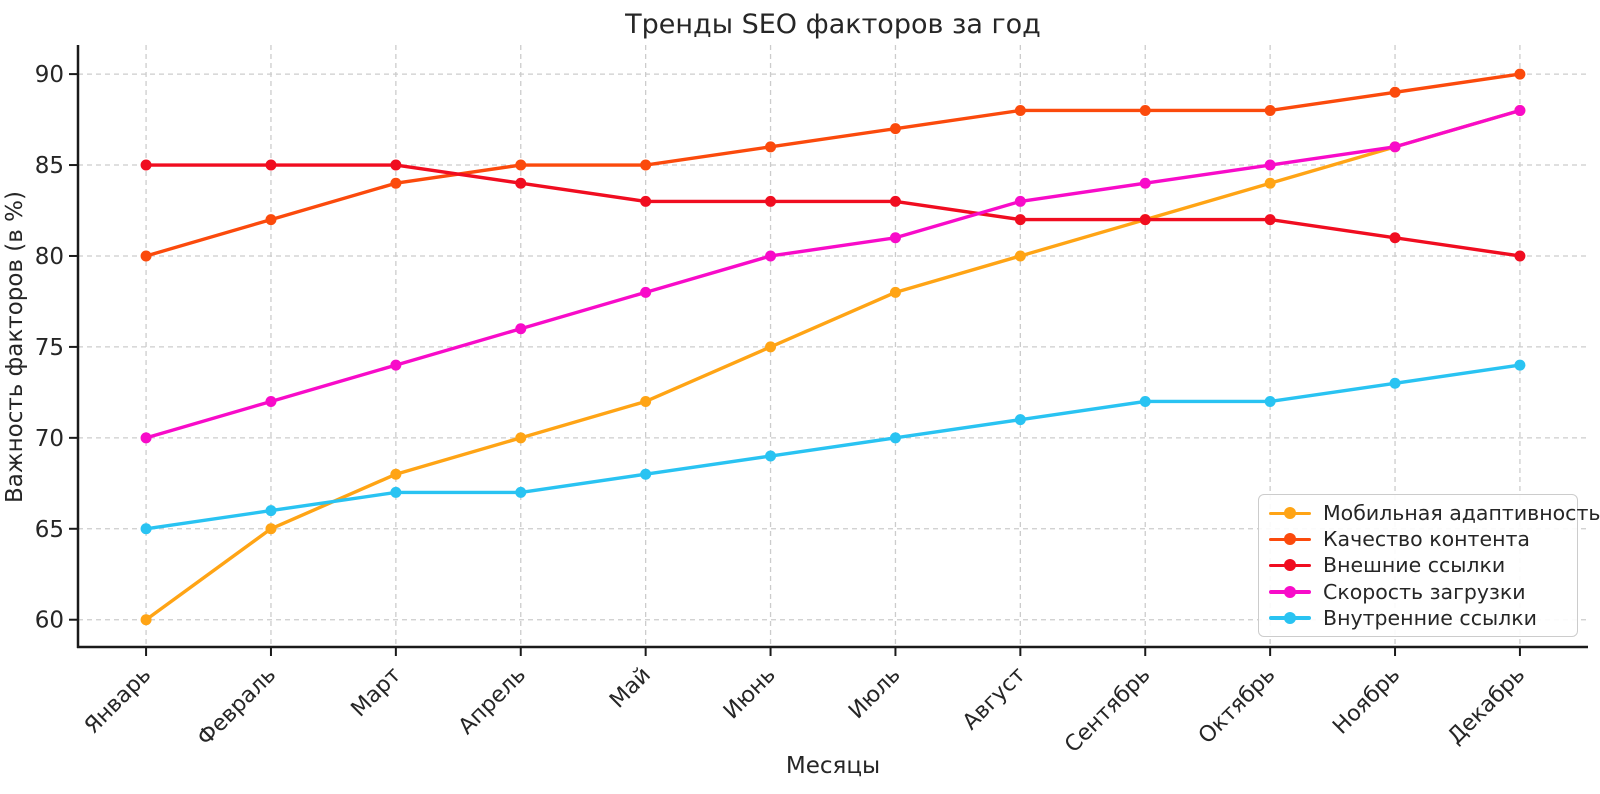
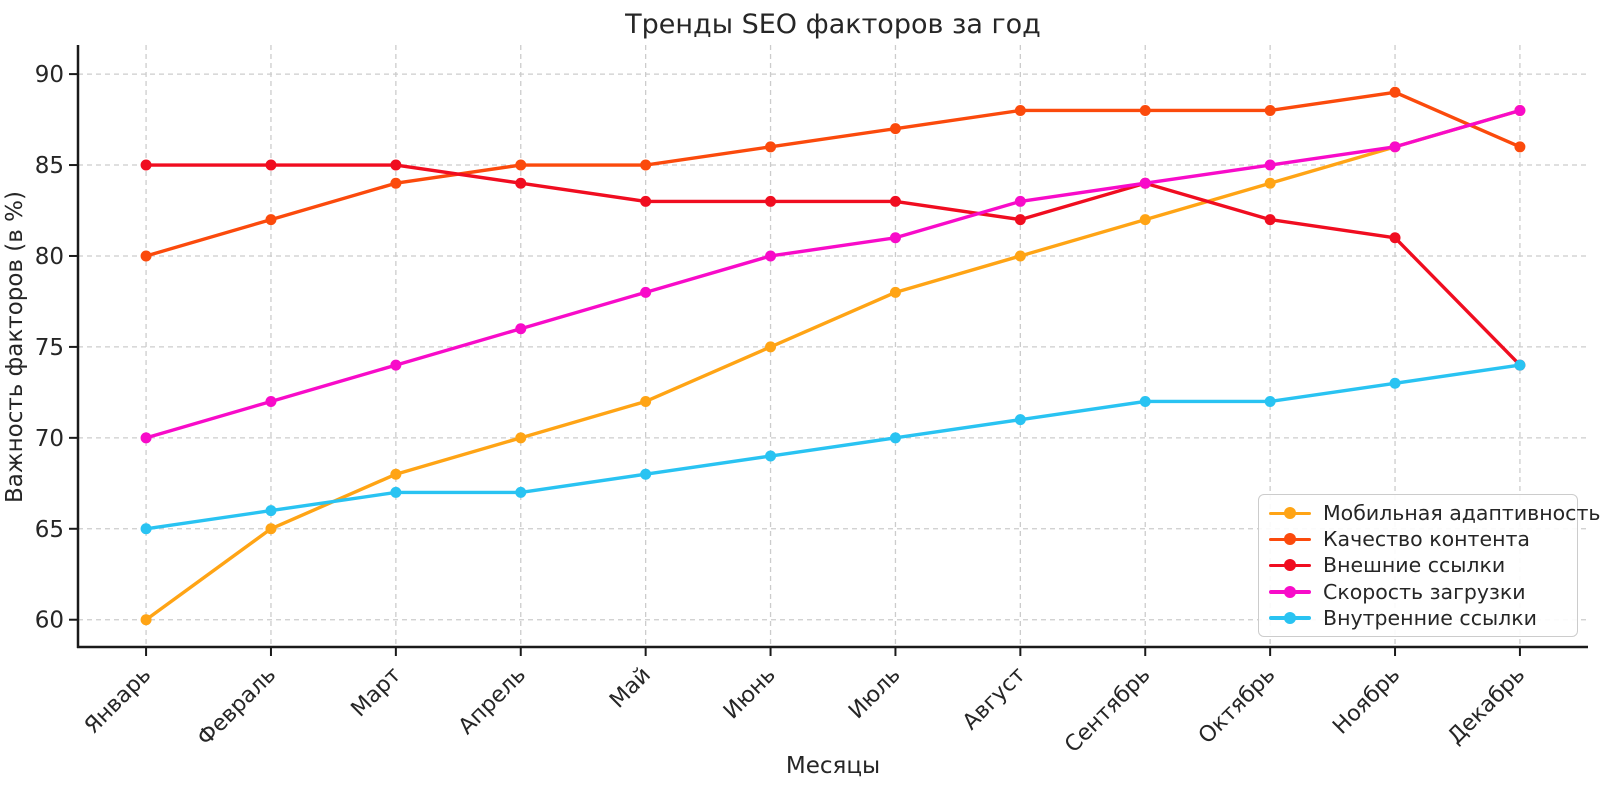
Внешние ссылки/Сентябрь: 82 -> 84
Качество контента/Декабрь: 90 -> 86
Внешние ссылки/Декабрь: 80 -> 74
